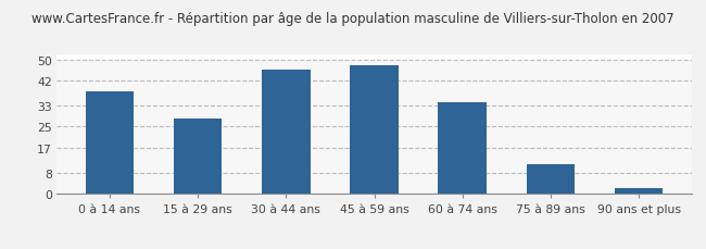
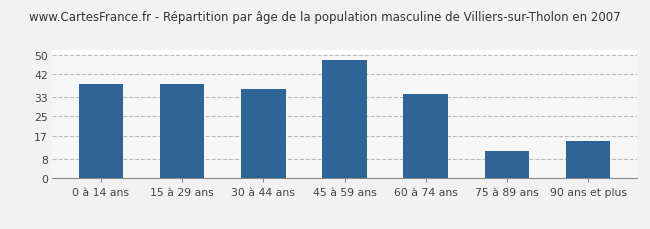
15 à 29 ans: 28 -> 38
30 à 44 ans: 46 -> 36
90 ans et plus: 2 -> 15
